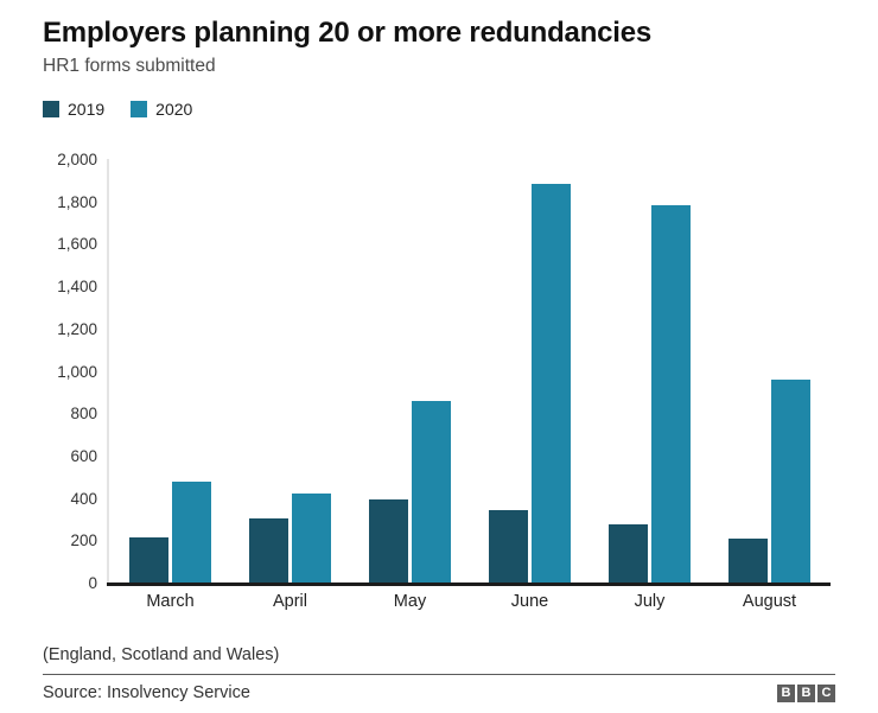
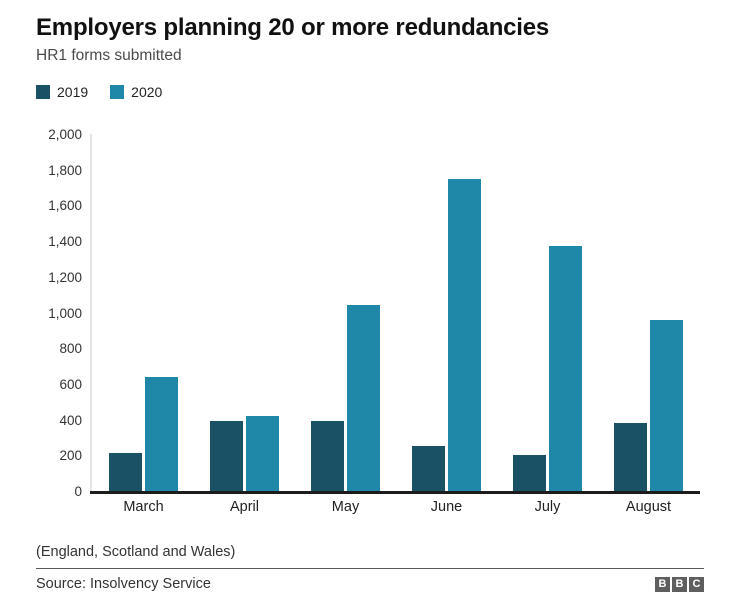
2020/March: 480 -> 640
2019/April: 300 -> 390
2020/May: 860 -> 1040
2019/June: 340 -> 250
2020/June: 1880 -> 1750
2019/July: 280 -> 200
2020/July: 1780 -> 1370
2019/August: 210 -> 380
